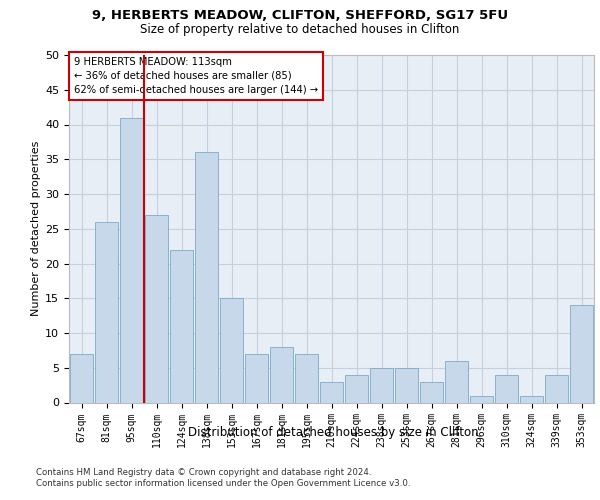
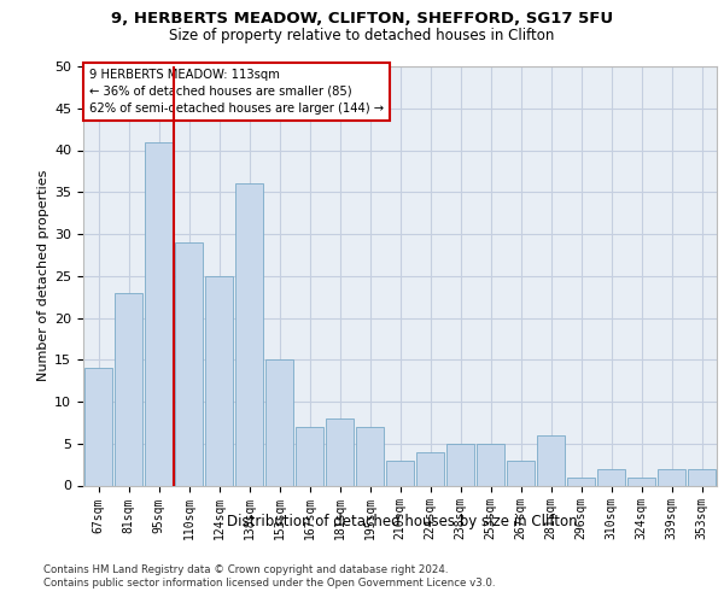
67sqm: 7 -> 14
81sqm: 26 -> 23
110sqm: 27 -> 29
124sqm: 22 -> 25
310sqm: 4 -> 2
339sqm: 4 -> 2
353sqm: 14 -> 2
